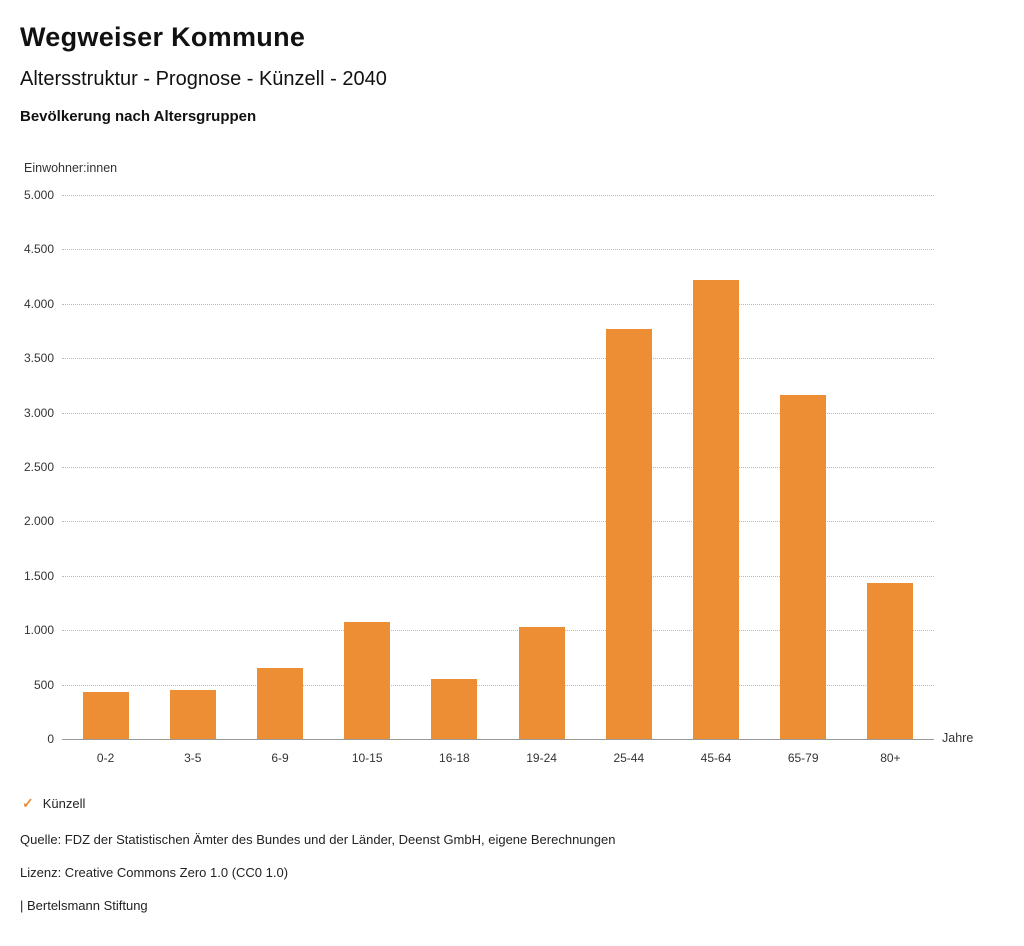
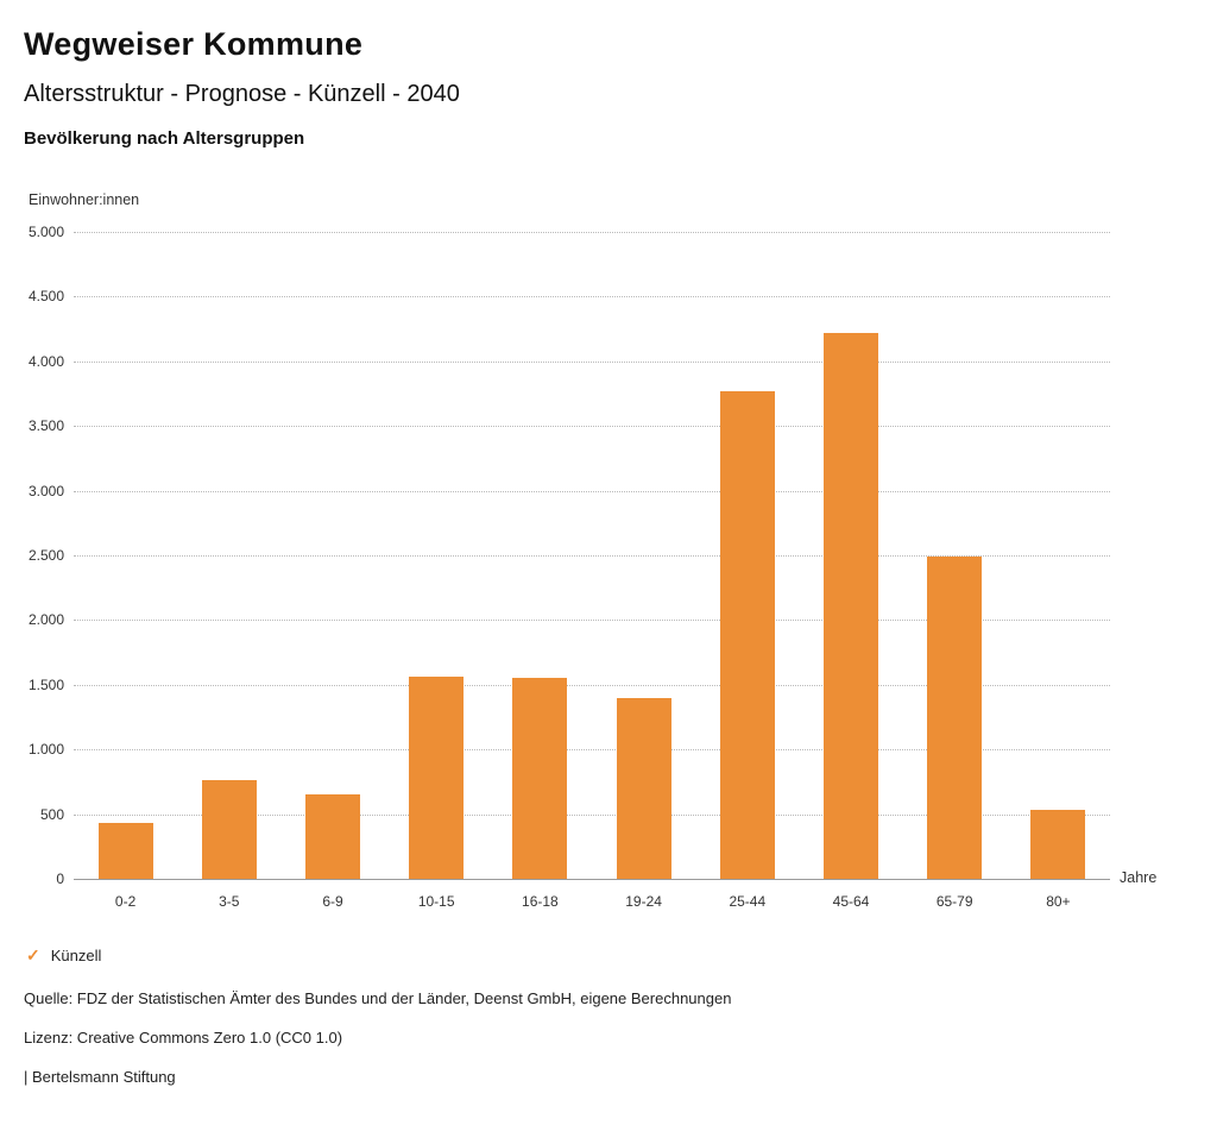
3-5: 460 -> 760
10-15: 1080 -> 1560
16-18: 560 -> 1550
19-24: 1030 -> 1400
65-79: 3160 -> 2490
80+: 1430 -> 530
